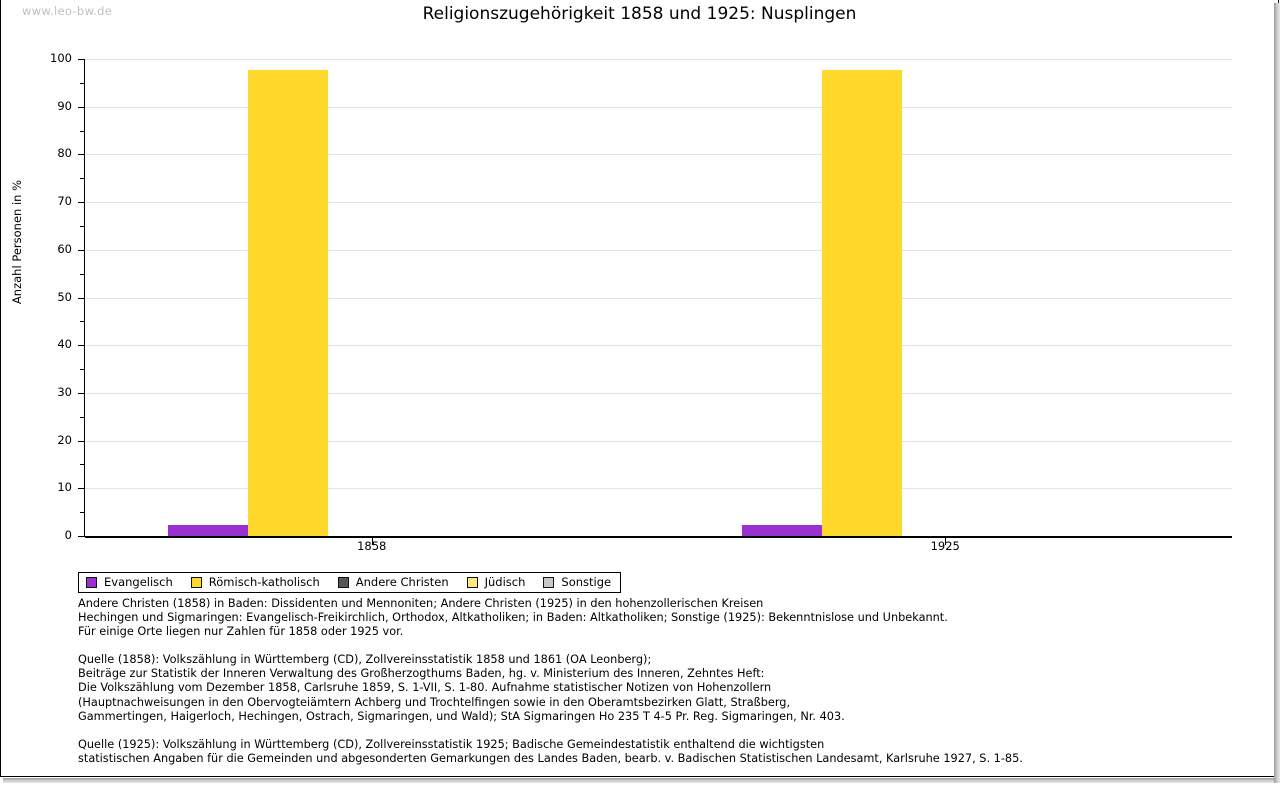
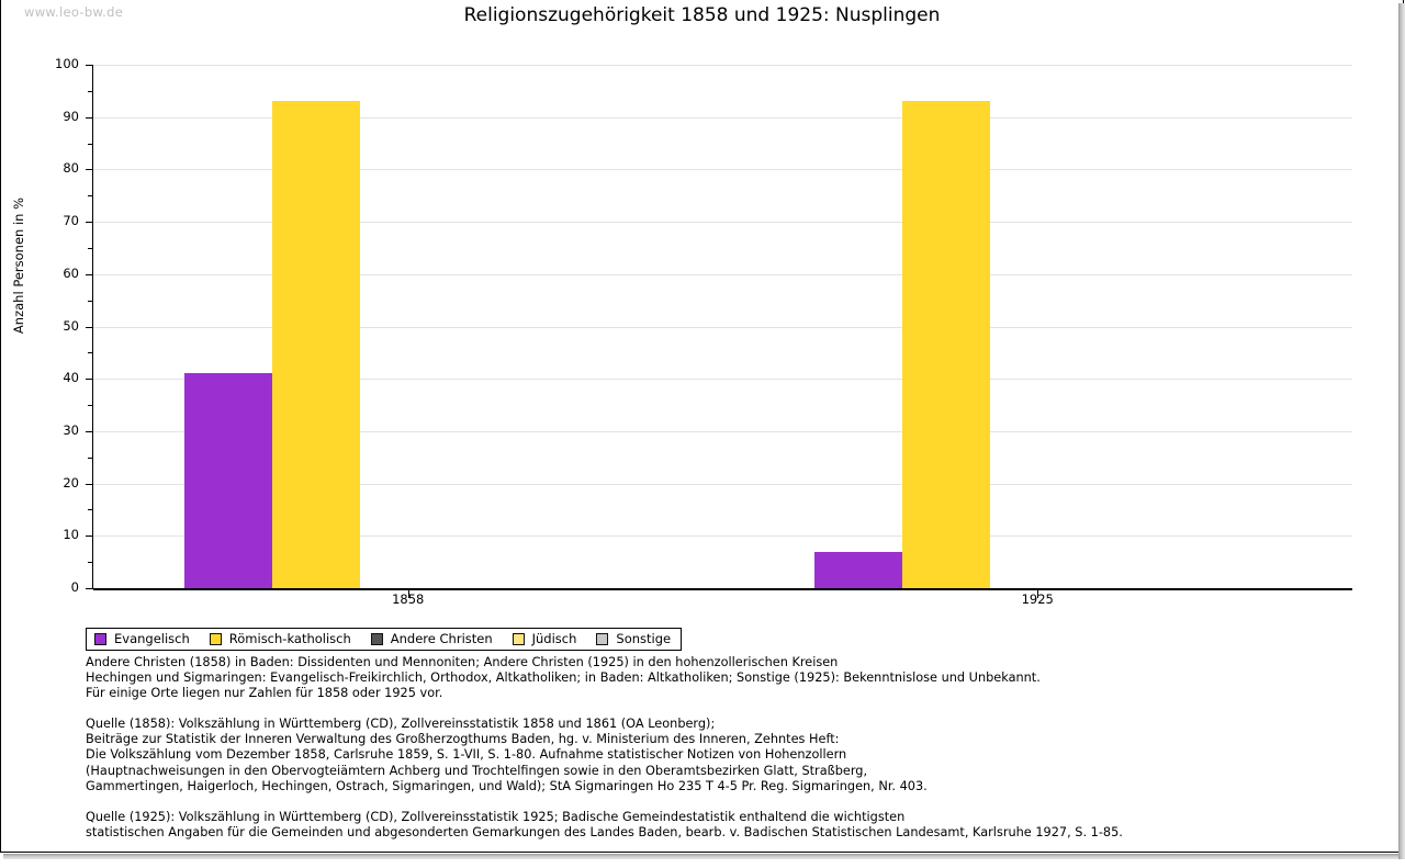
Evangelisch/1858: 2 -> 41
Römisch-katholisch/1858: 98 -> 93
Evangelisch/1925: 2 -> 7
Römisch-katholisch/1925: 98 -> 93
